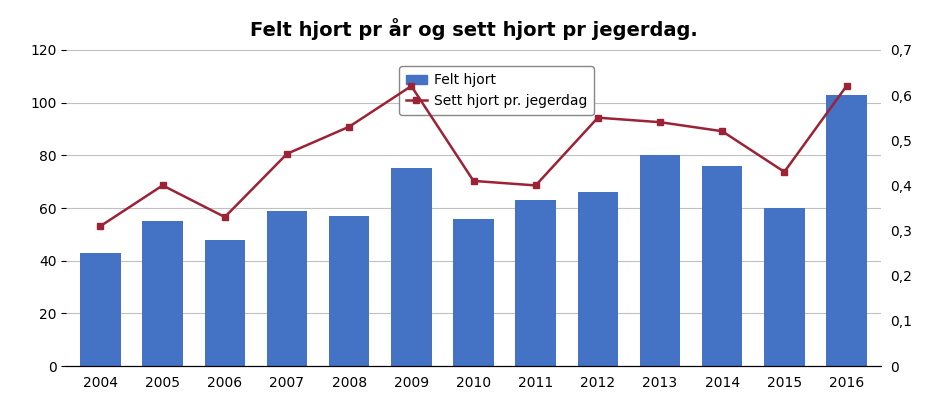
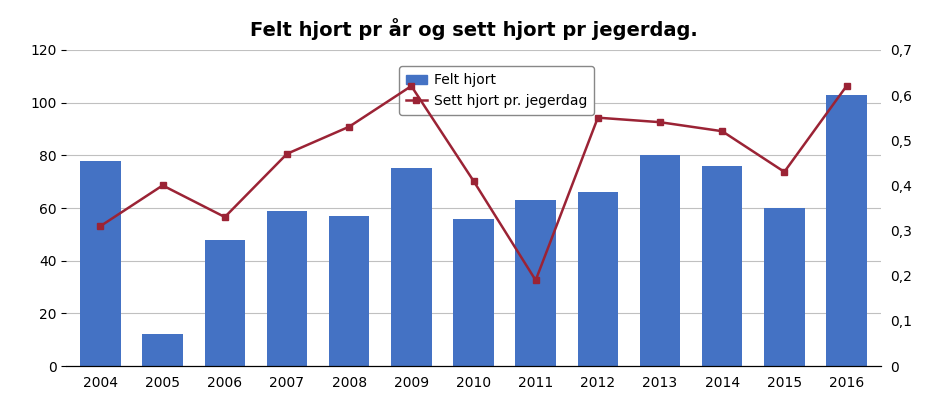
Felt hjort/2004: 43 -> 78
Felt hjort/2005: 55 -> 12
Sett hjort pr. jegerdag/2011: 0,40 -> 0,19
